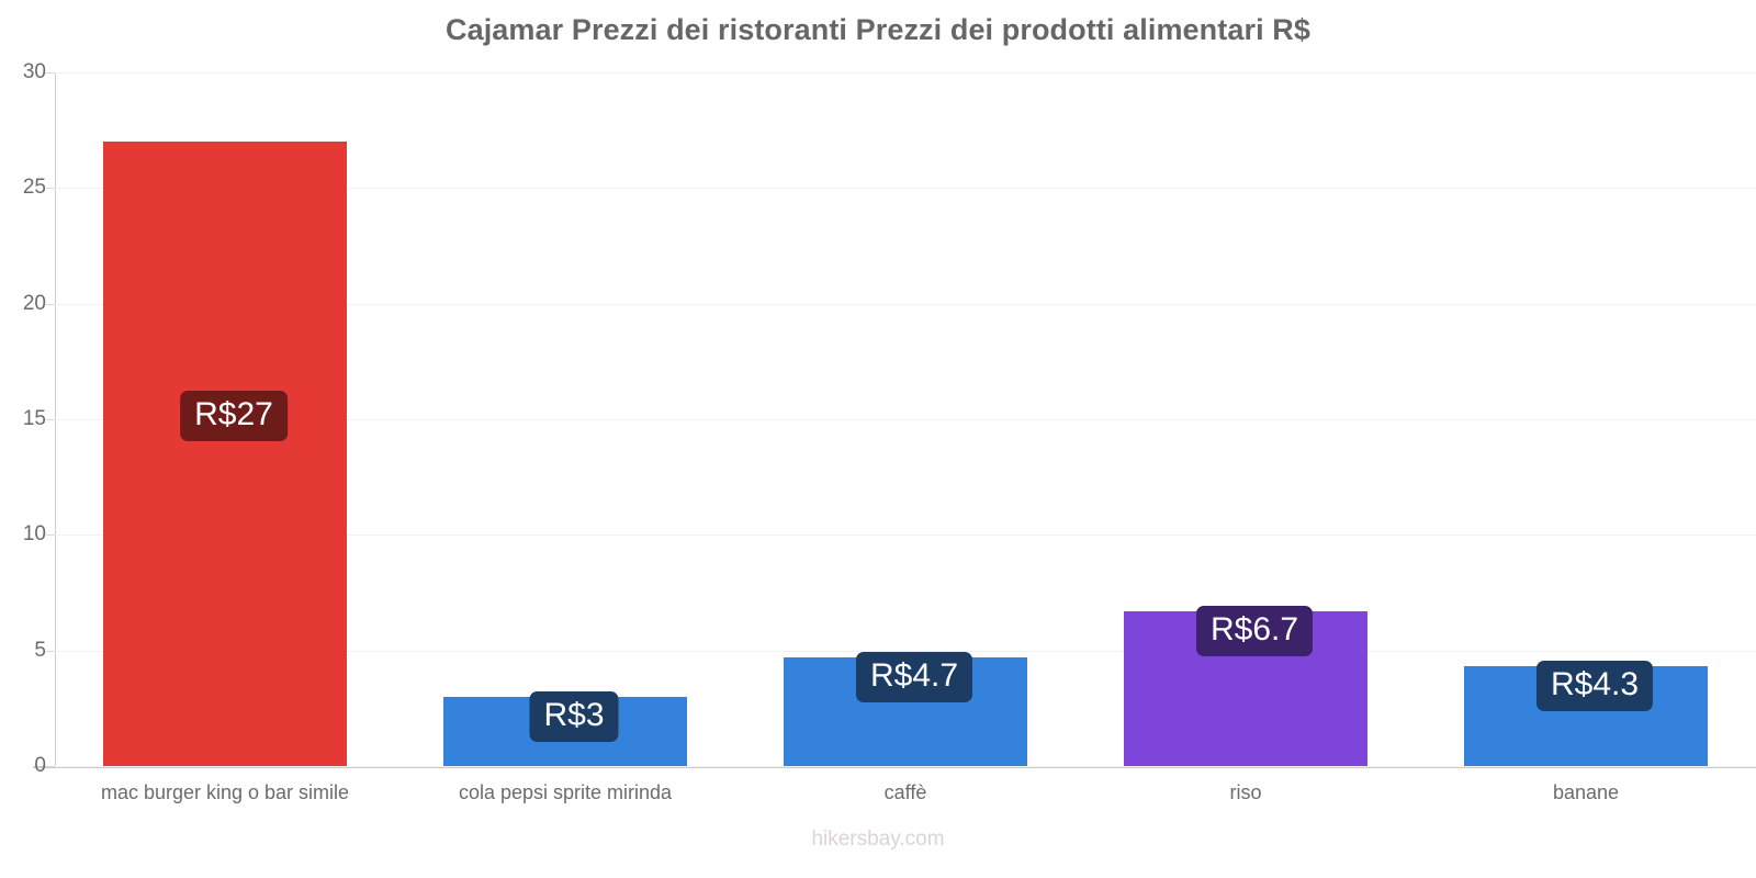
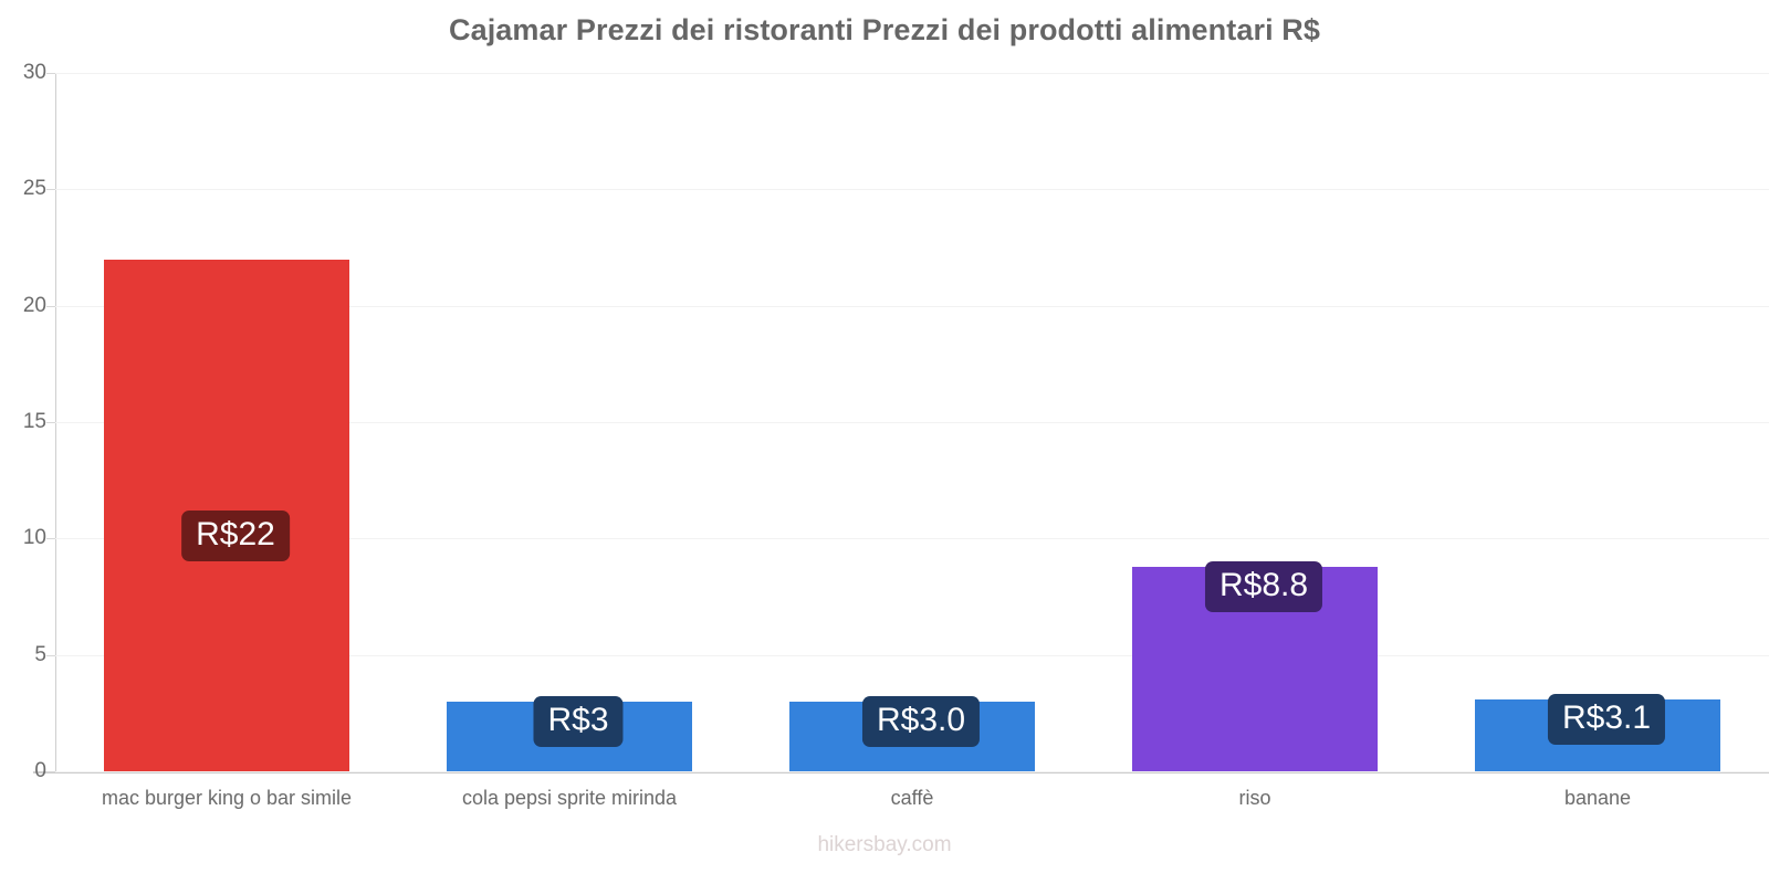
mac burger king o bar simile: 27 -> 22
caffè: 4.7 -> 3.0
riso: 6.7 -> 8.8
banane: 4.3 -> 3.1
